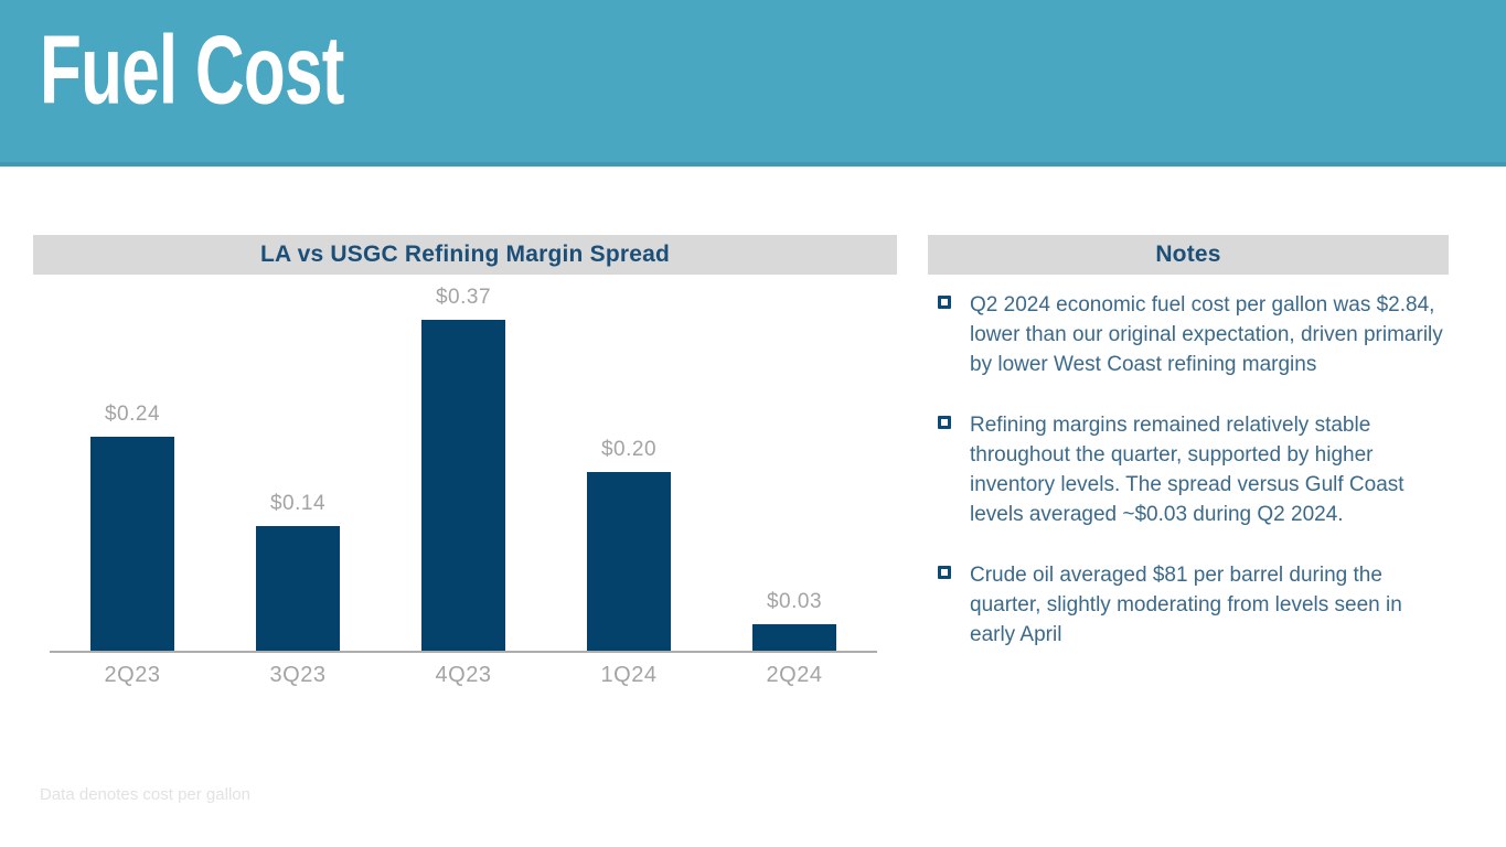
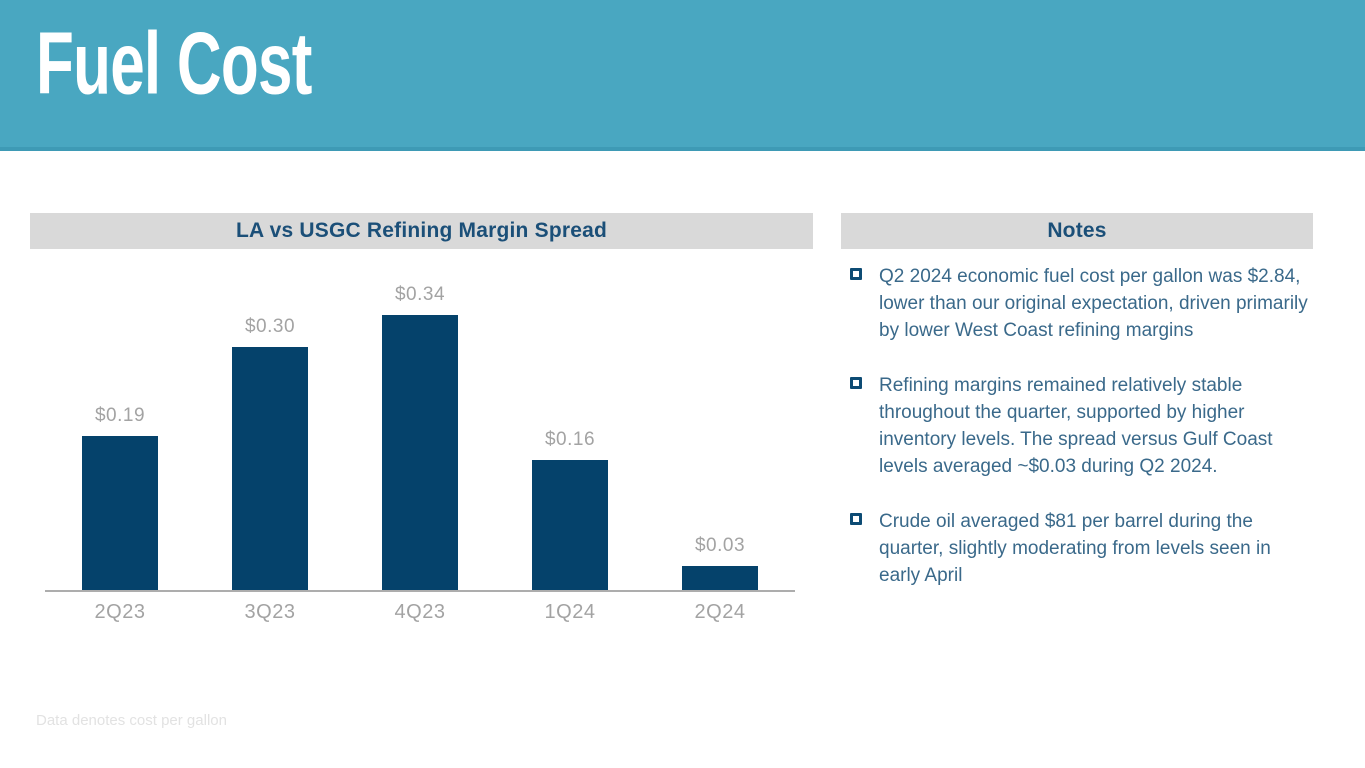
2Q23: $0.24 -> $0.19
3Q23: $0.14 -> $0.30
4Q23: $0.37 -> $0.34
1Q24: $0.20 -> $0.16
